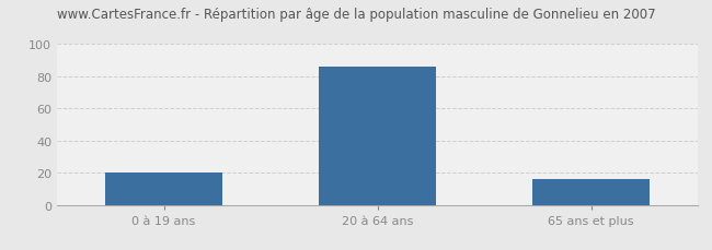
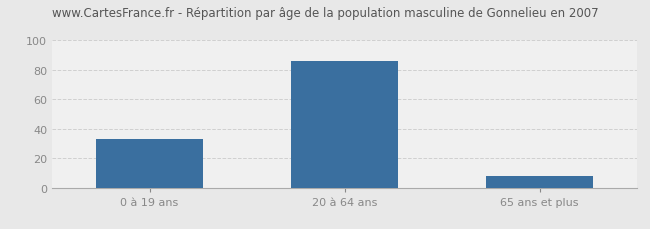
0 à 19 ans: 20 -> 33
65 ans et plus: 16 -> 8
